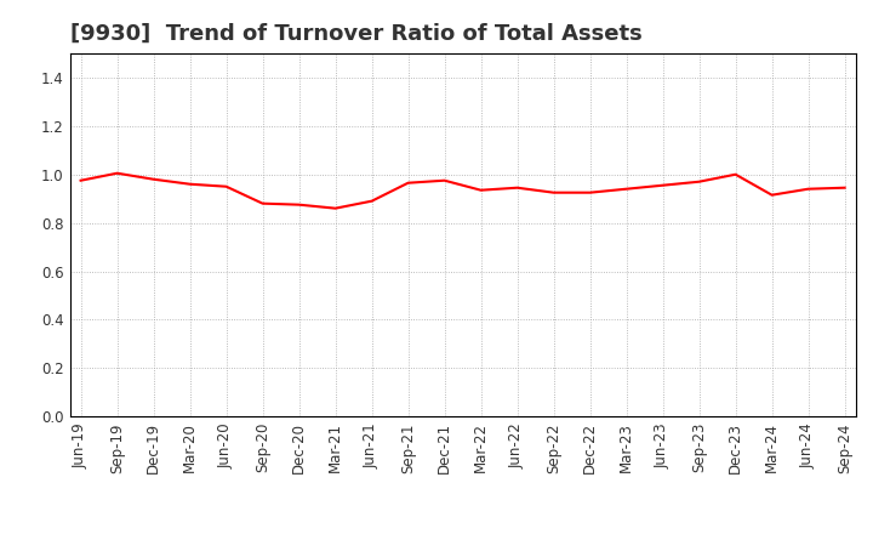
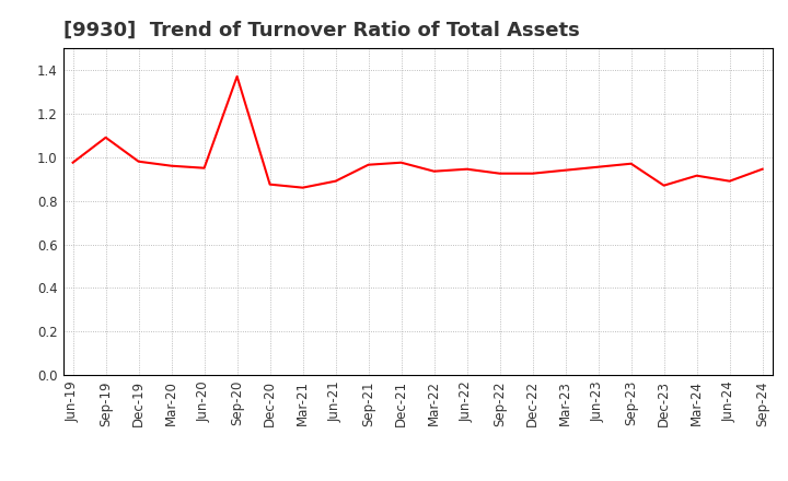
Sep-19: 1.00 -> 1.09
Sep-20: 0.88 -> 1.37
Dec-23: 1.00 -> 0.87
Jun-24: 0.94 -> 0.89
